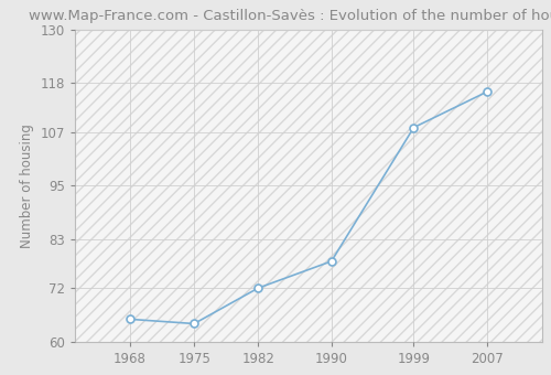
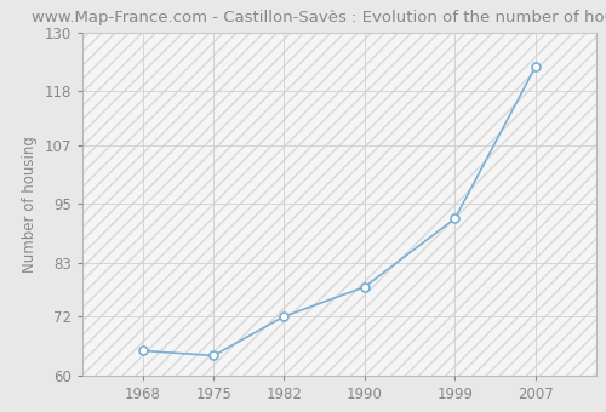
1999: 108 -> 92
2007: 116 -> 123
